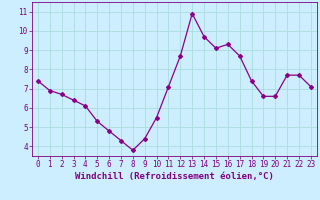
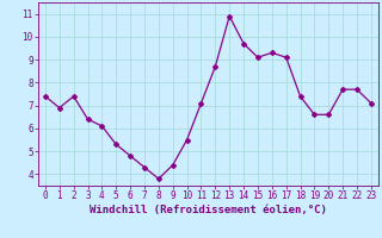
2: 6.7 -> 7.4
17: 8.7 -> 9.1
